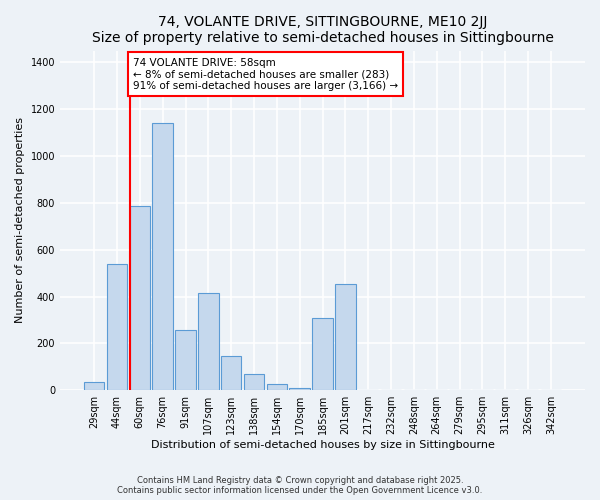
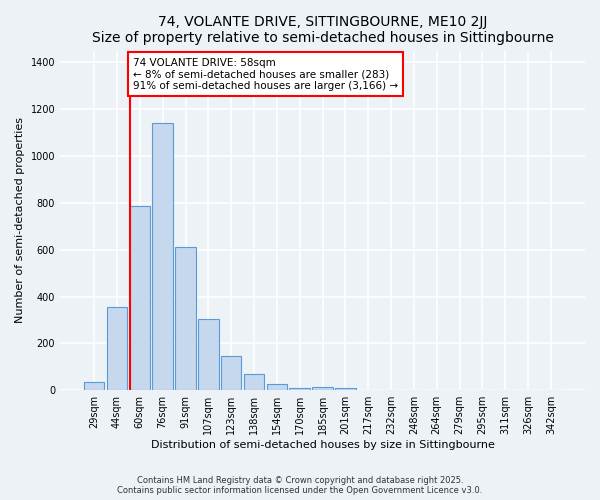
44sqm: 540 -> 355
91sqm: 255 -> 610
107sqm: 415 -> 305
185sqm: 310 -> 12
201sqm: 455 -> 10
